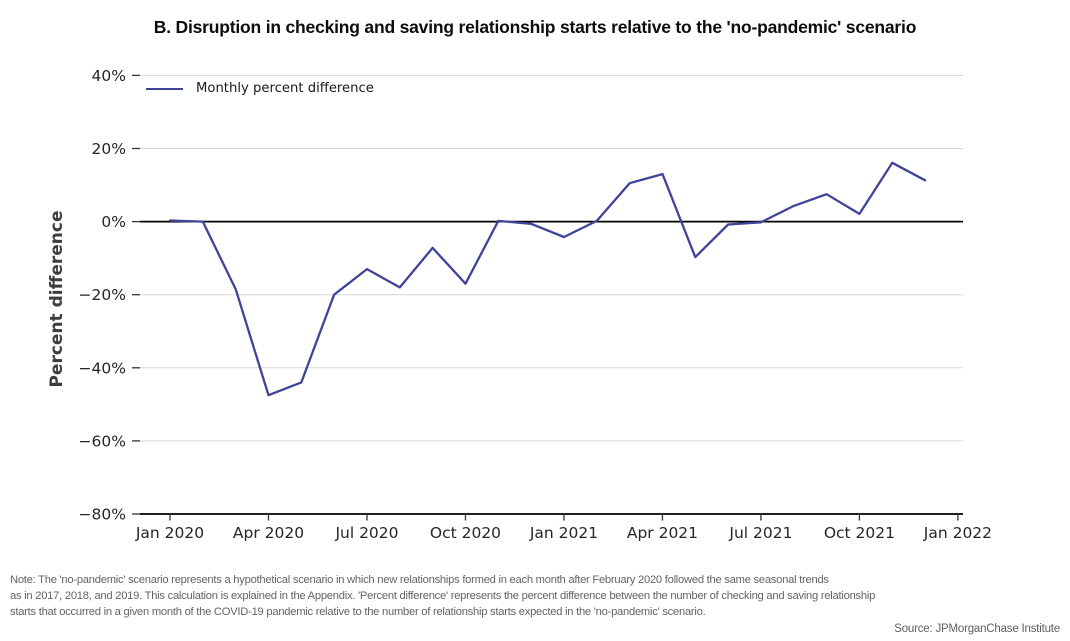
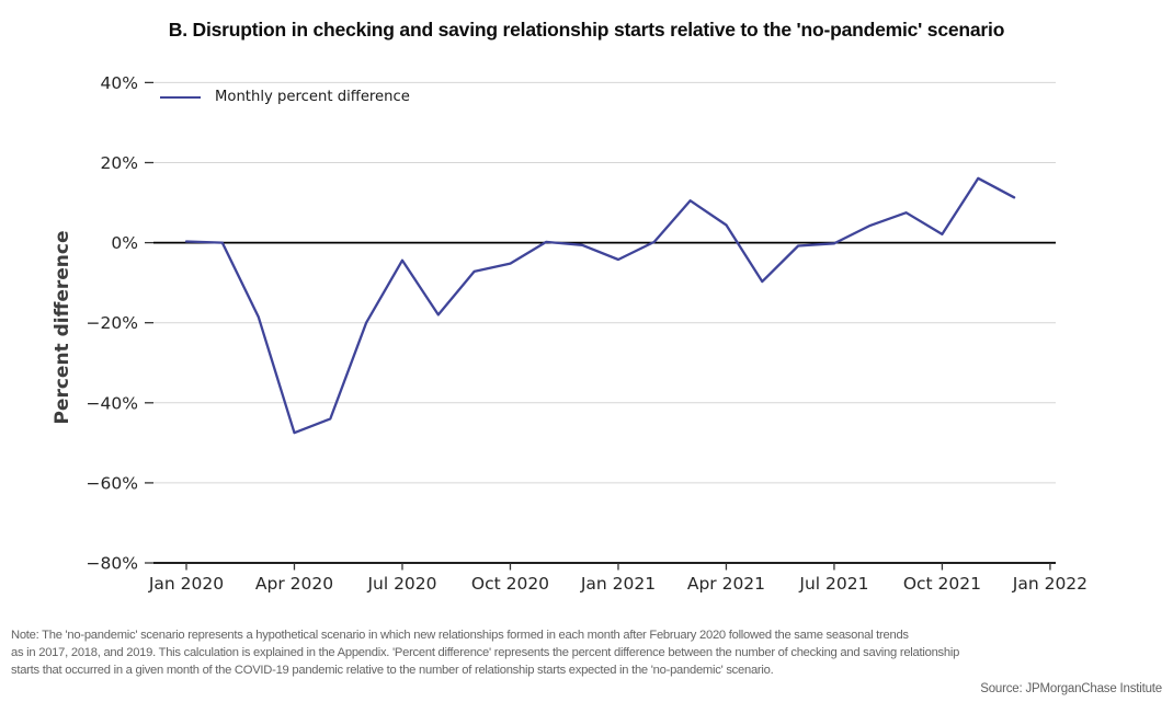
Jul 2020: -13% -> -4%
Oct 2020: -17% -> -5%
Apr 2021: 13% -> 4%
